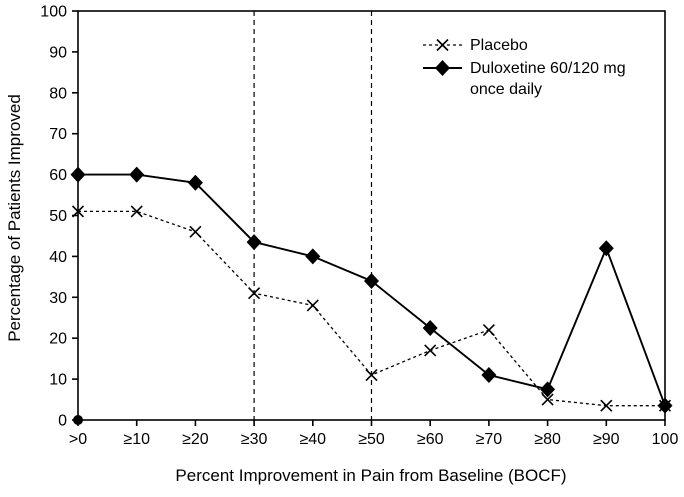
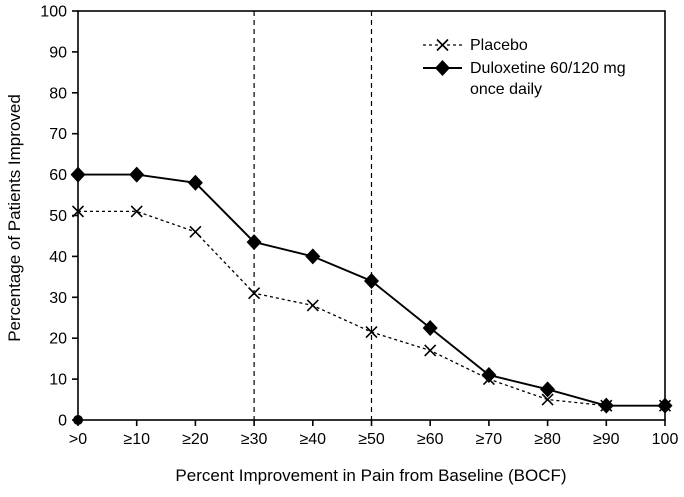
Placebo/≥50: 11 -> 22
Placebo/≥70: 22 -> 10
Duloxetine 60/120 mg once daily/≥90: 42 -> 4
